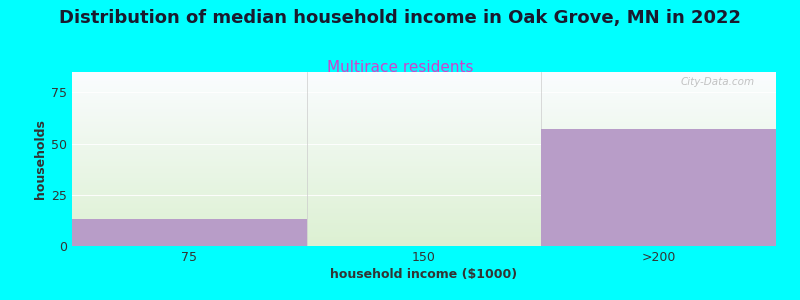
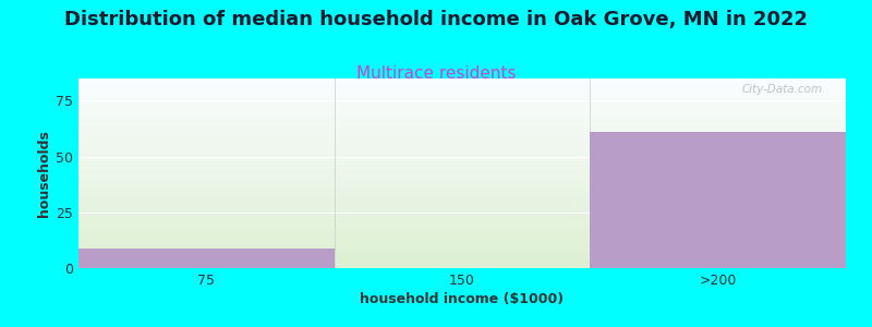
75: 13 -> 9
>200: 57 -> 61
